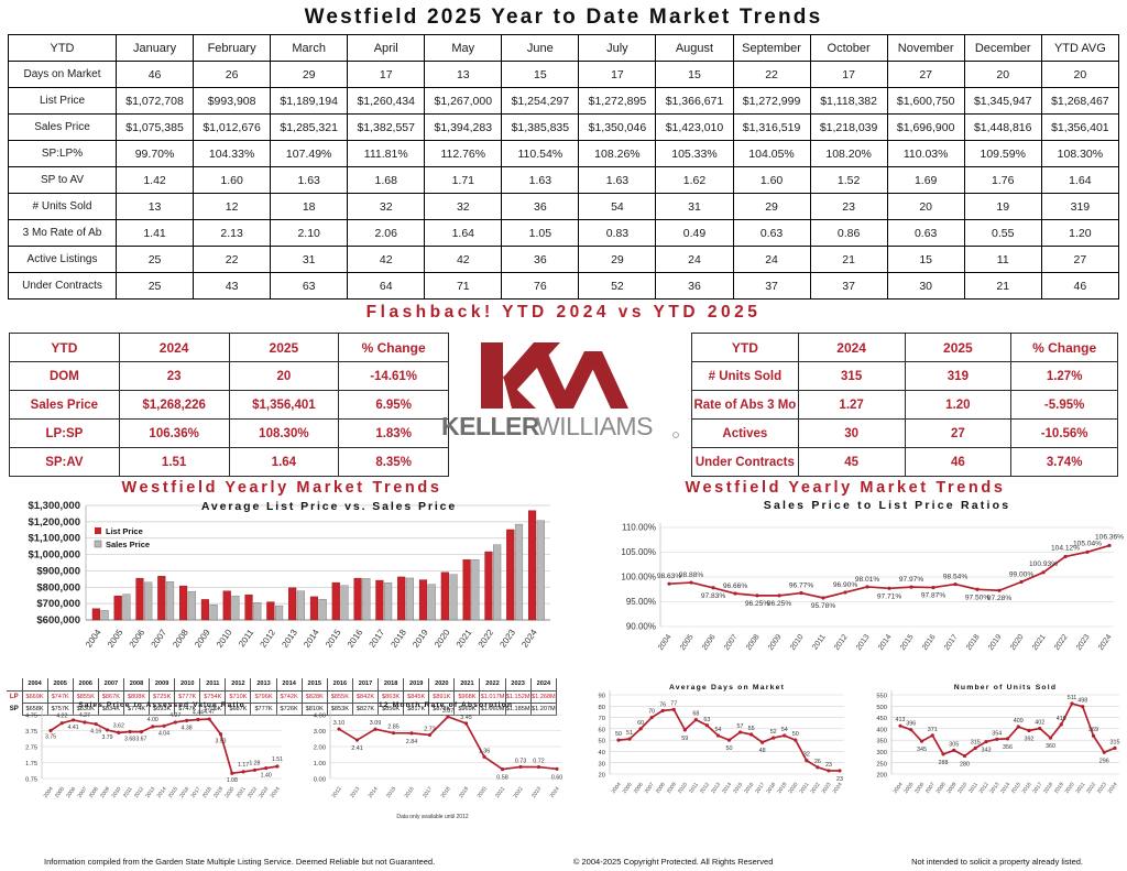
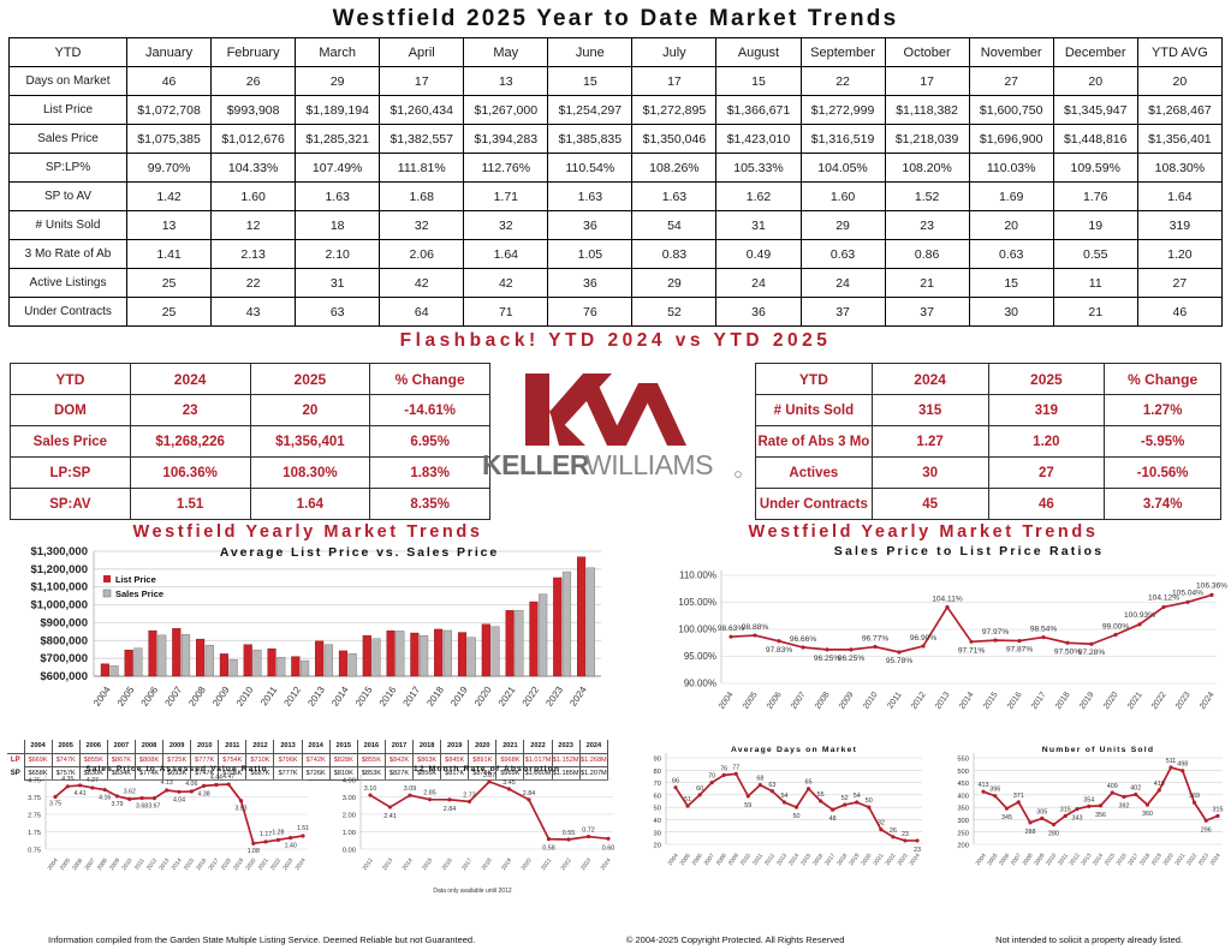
Sales Price to List Price Ratios/2013: 98.01% -> 104.11%
Sales Price to Assessed Value Ratio/2005: 4.22 -> 4.35
Sales Price to Assessed Value Ratio/2013: 4.00 -> 4.13
Sales Price to Assessed Value Ratio/2015: 4.27 -> 4.06
12 Month Rate of Absorption/2020: 1.36 -> 2.84
12 Month Rate of Absorption/2022: 0.73 -> 0.55
Average Days on Market/2004: 50 -> 66
Average Days on Market/2015: 57 -> 65
